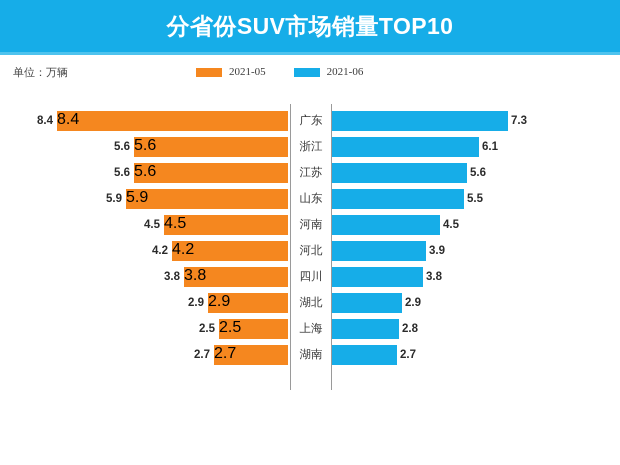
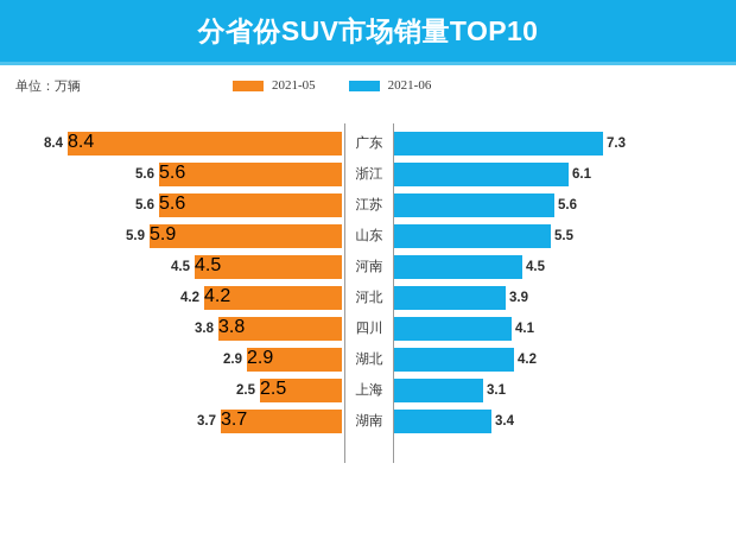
2021-06/四川: 3.8 -> 4.1
2021-06/湖北: 2.9 -> 4.2
2021-06/上海: 2.8 -> 3.1
2021-05/湖南: 2.7 -> 3.7
2021-06/湖南: 2.7 -> 3.4
